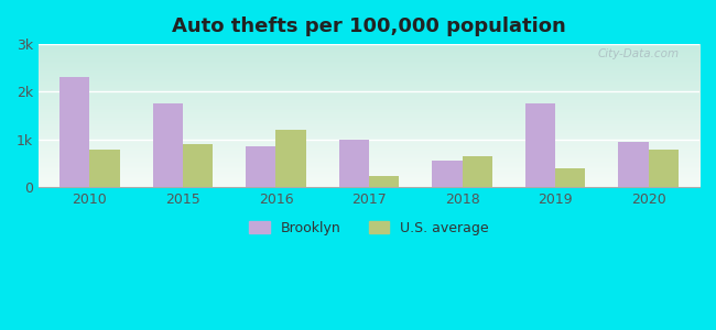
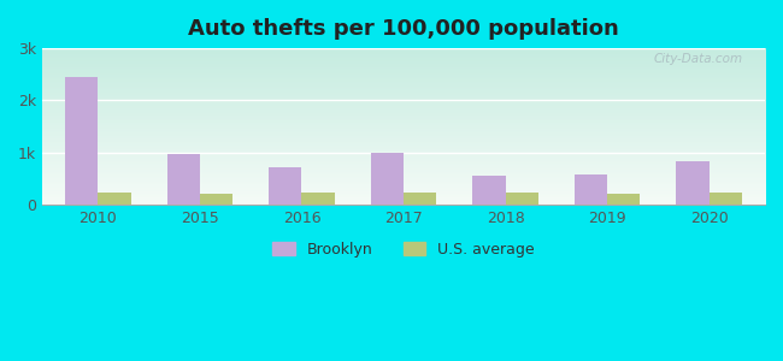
Brooklyn/2010: 2.30k -> 2.45k
U.S. average/2010: 0.80k -> 0.23k
Brooklyn/2015: 1.75k -> 0.98k
U.S. average/2015: 0.90k -> 0.21k
Brooklyn/2016: 0.85k -> 0.73k
U.S. average/2016: 1.20k -> 0.22k
U.S. average/2018: 0.65k -> 0.23k
Brooklyn/2019: 1.75k -> 0.59k
U.S. average/2019: 0.40k -> 0.21k
Brooklyn/2020: 0.95k -> 0.83k
U.S. average/2020: 0.80k -> 0.23k
